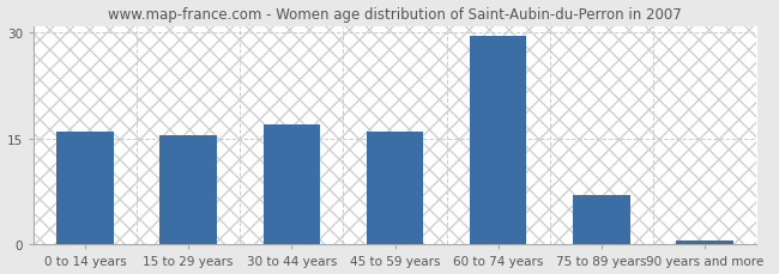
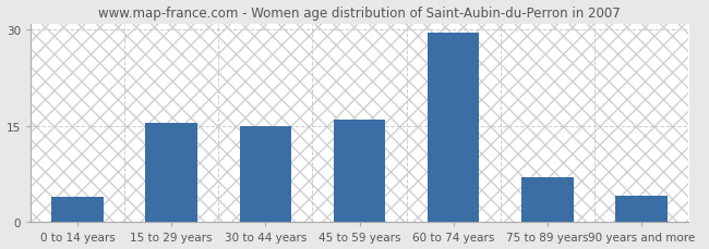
0 to 14 years: 16.0 -> 4.0
30 to 44 years: 17.0 -> 15.0
90 years and more: 0.5 -> 4.2
